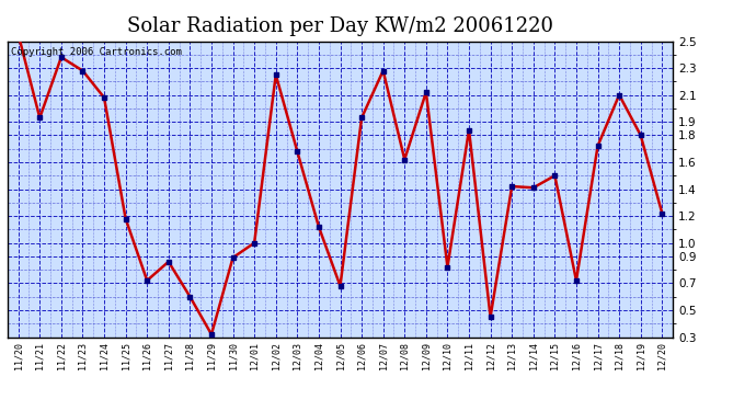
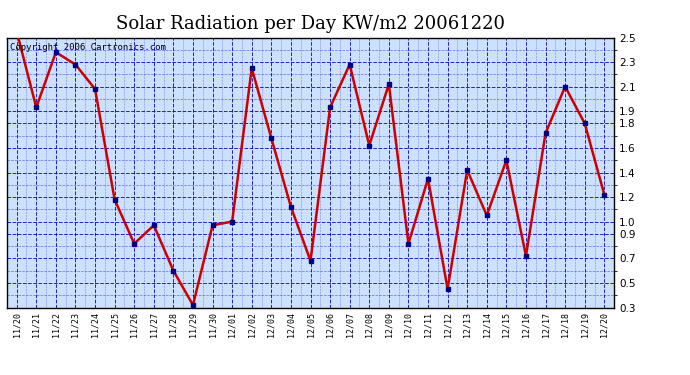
11/26: 0.72 -> 0.82
11/27: 0.86 -> 0.97
11/30: 0.89 -> 0.97
12/11: 1.84 -> 1.35
12/14: 1.41 -> 1.05
